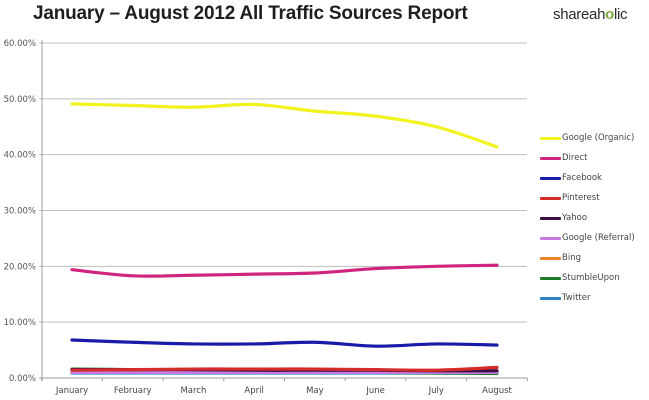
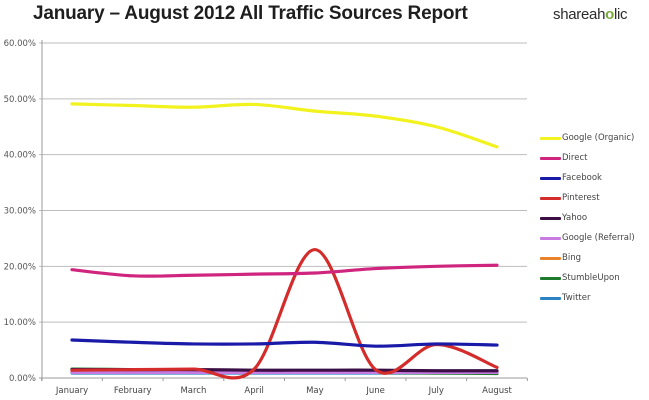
Pinterest/May: 2% -> 23%
Pinterest/July: 1% -> 6%
